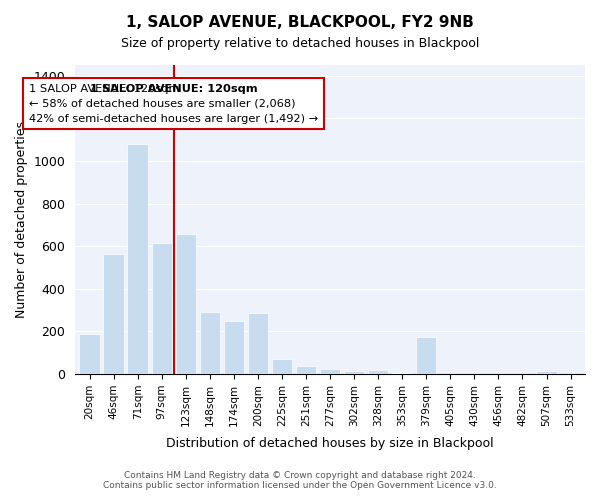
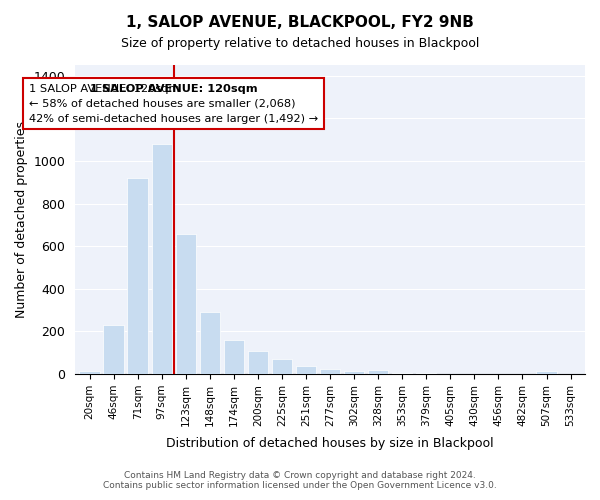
20sqm: 190 -> 15
46sqm: 565 -> 228
71sqm: 1080 -> 918
97sqm: 615 -> 1080
174sqm: 250 -> 160
200sqm: 285 -> 108
379sqm: 175 -> 5
